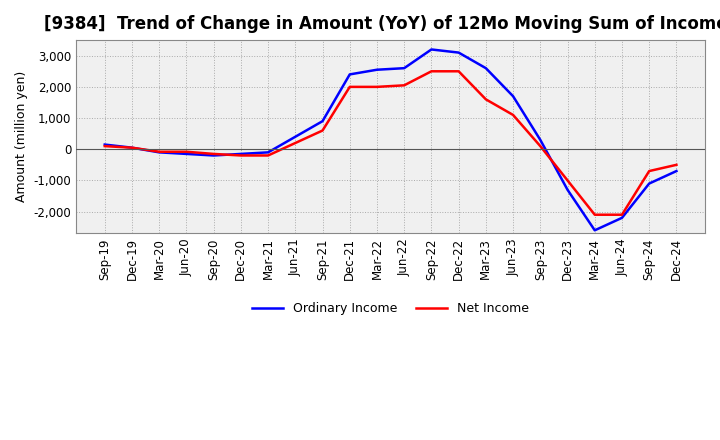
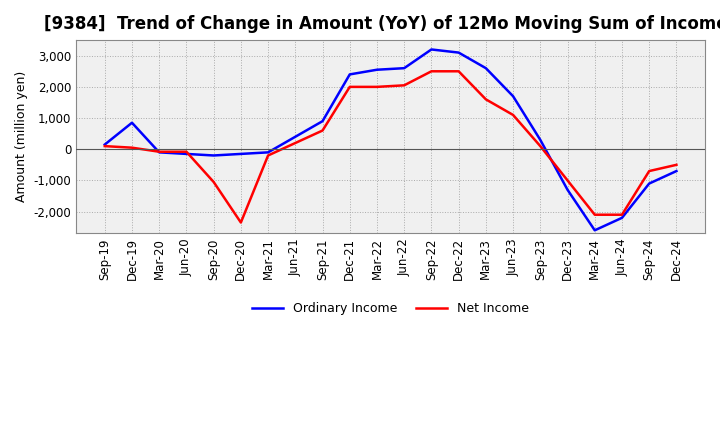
Ordinary Income/Dec-19: 50 -> 850
Net Income/Sep-20: -150 -> -1,050
Net Income/Dec-20: -200 -> -2,350
